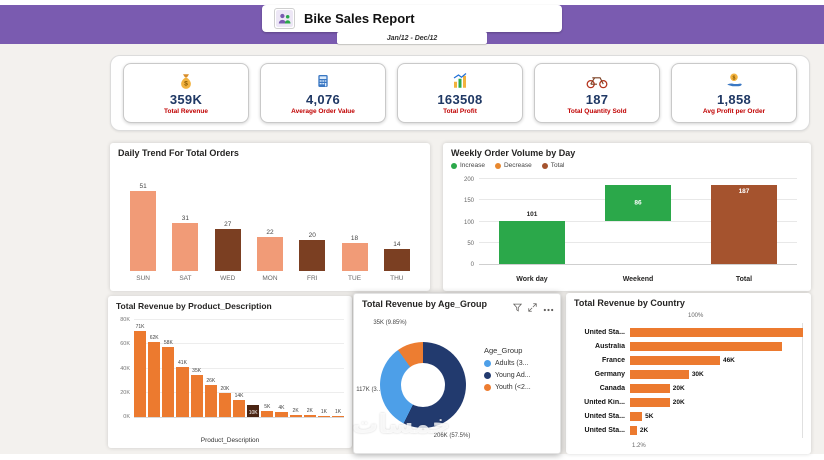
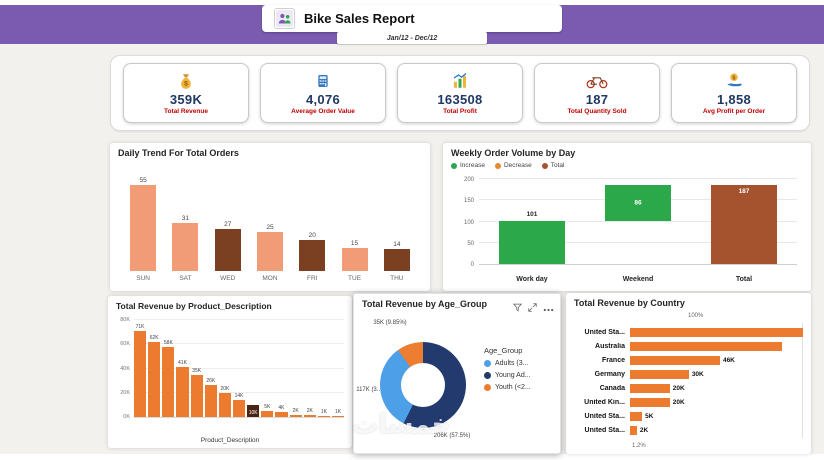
Daily Trend For Total Orders/SUN: 51 -> 55
Daily Trend For Total Orders/MON: 22 -> 25
Daily Trend For Total Orders/TUE: 18 -> 15
